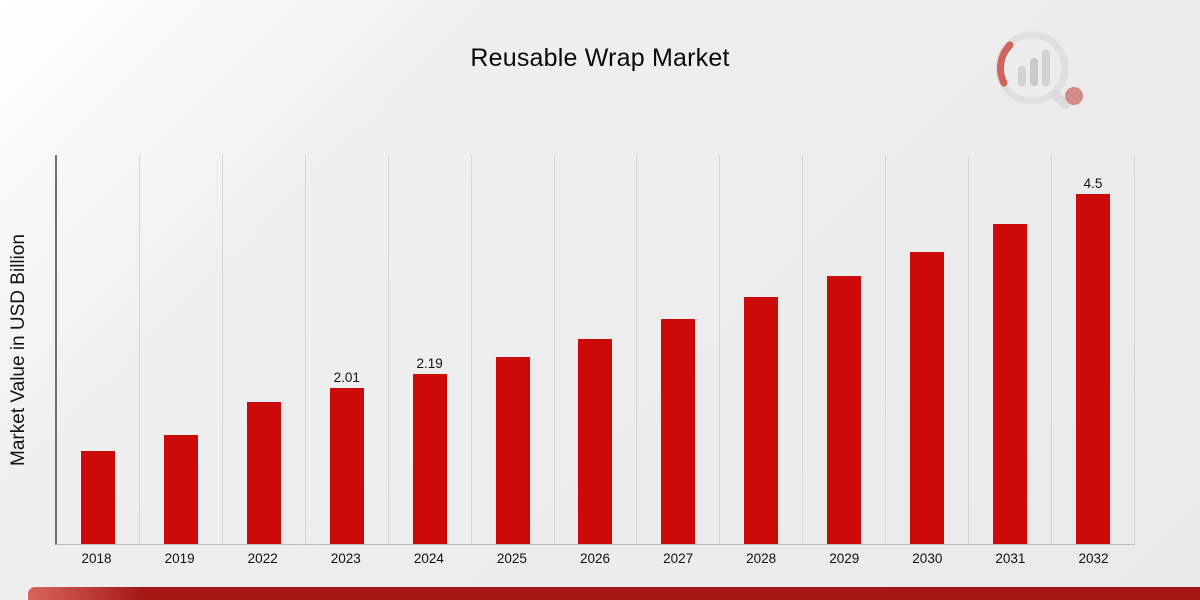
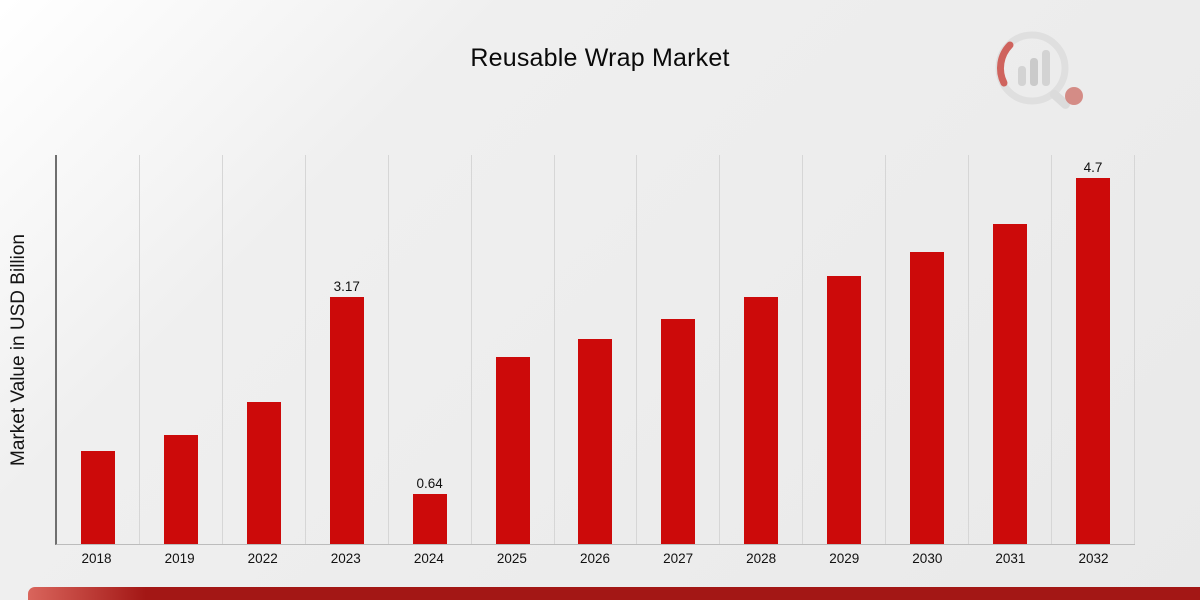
2023: 2.01 -> 3.17
2024: 2.19 -> 0.64
2032: 4.5 -> 4.7
